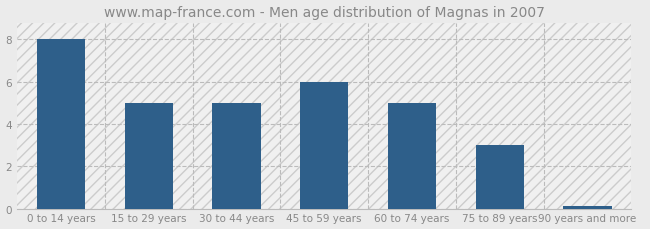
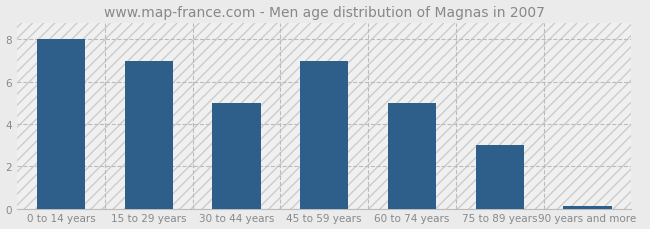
15 to 29 years: 5.0 -> 7.0
45 to 59 years: 6.0 -> 7.0
